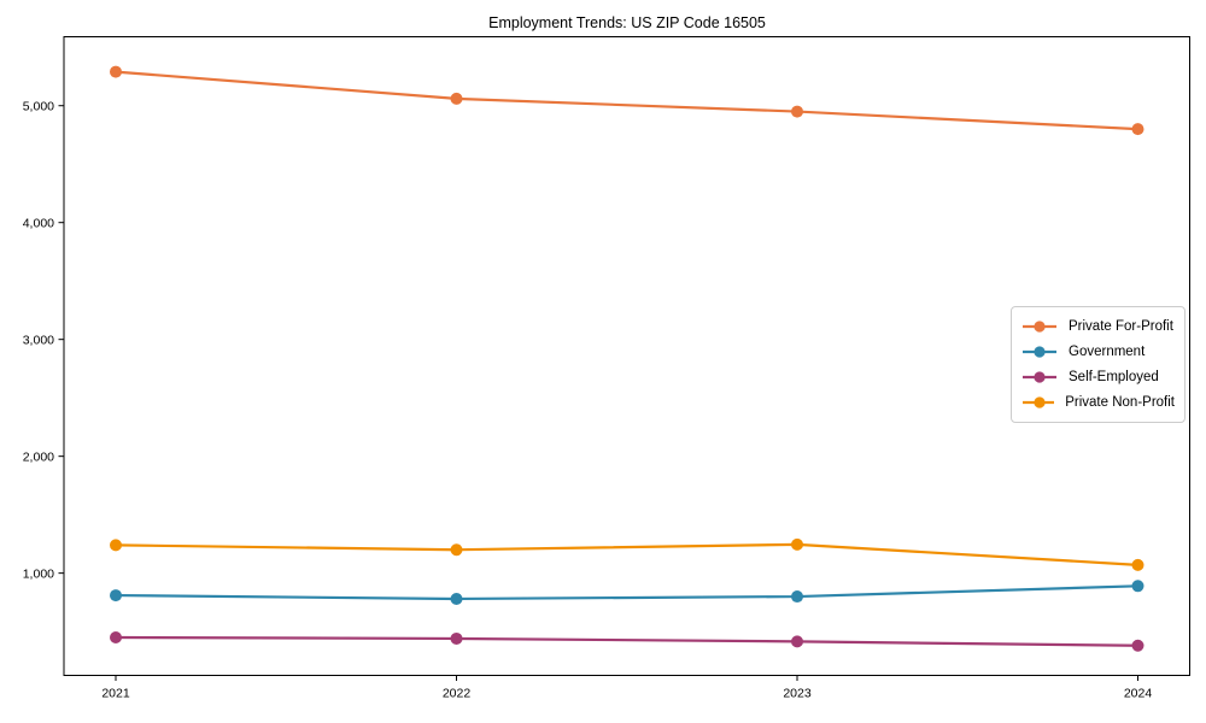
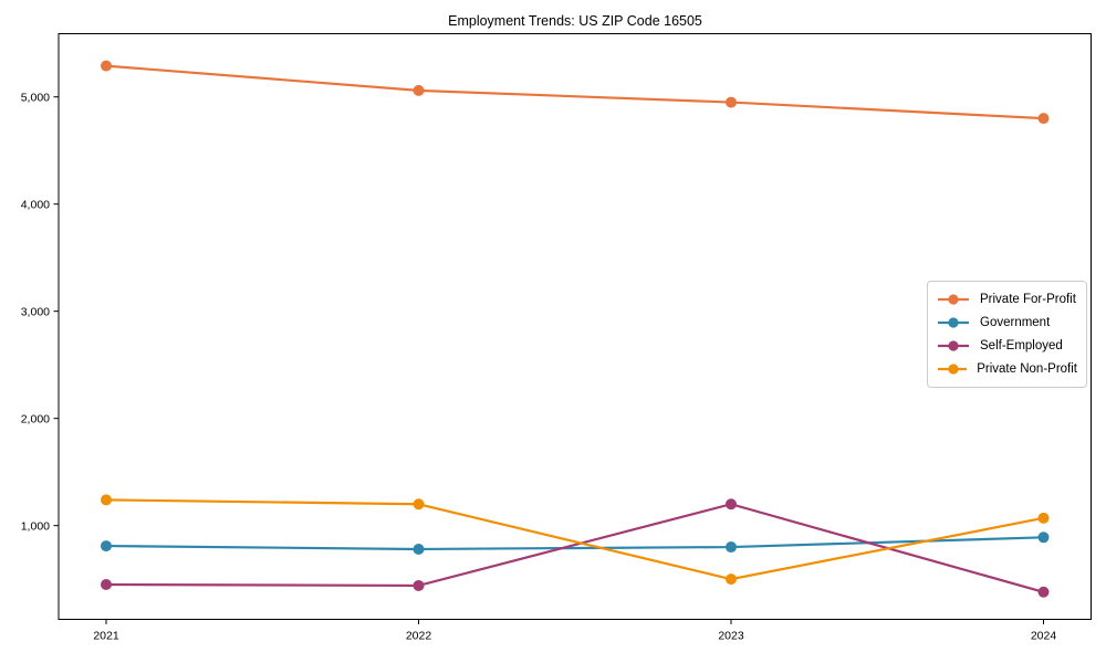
Self-Employed/2023: 400 -> 1200
Private Non-Profit/2023: 1200 -> 500
